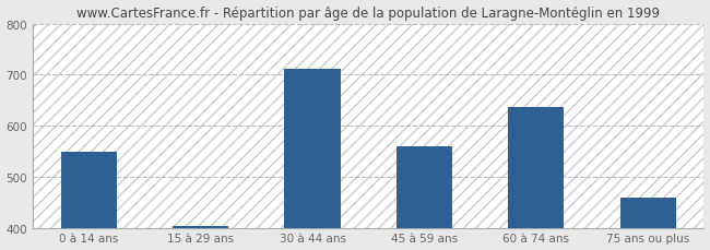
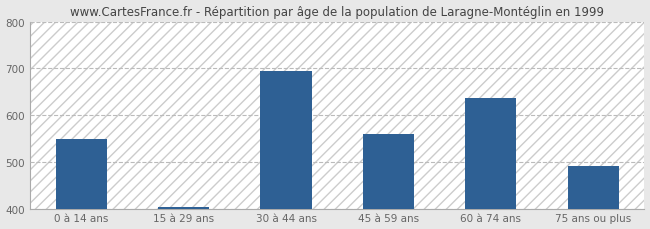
30 à 44 ans: 712 -> 695
75 ans ou plus: 458 -> 490
